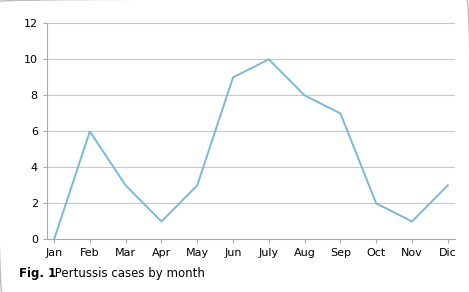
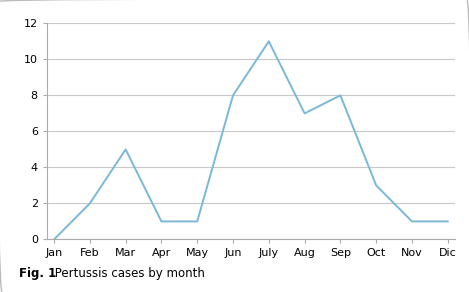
Feb: 6 -> 2
Mar: 3 -> 5
May: 3 -> 1
Jun: 9 -> 8
July: 10 -> 11
Aug: 8 -> 7
Sep: 7 -> 8
Oct: 2 -> 3
Dic: 3 -> 1
